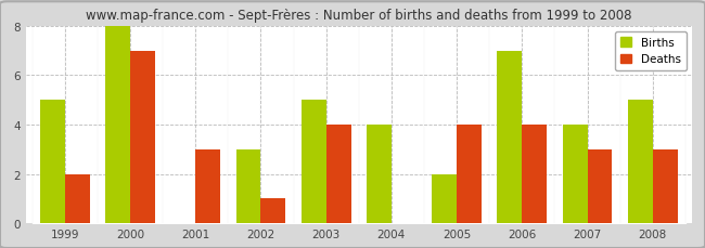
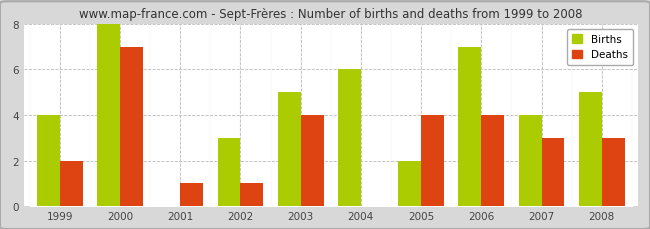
Births/1999: 5 -> 4
Deaths/2001: 3 -> 1
Births/2004: 4 -> 6
